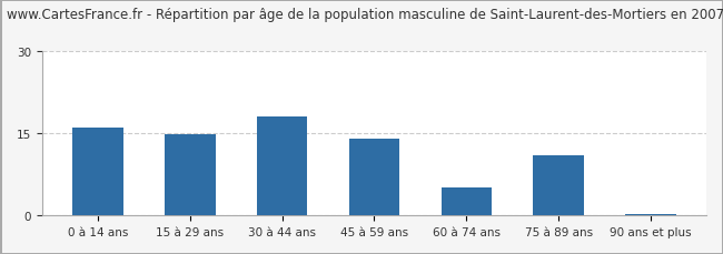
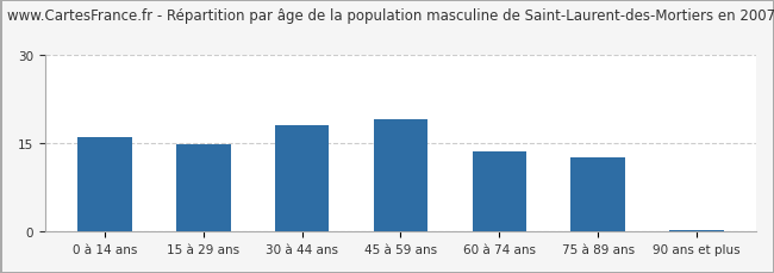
45 à 59 ans: 14.0 -> 19.0
60 à 74 ans: 5.0 -> 13.5
75 à 89 ans: 11.0 -> 12.5
